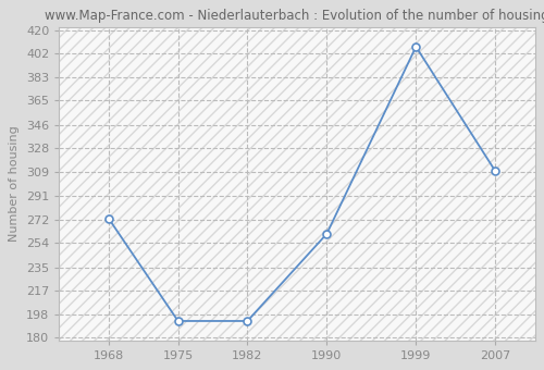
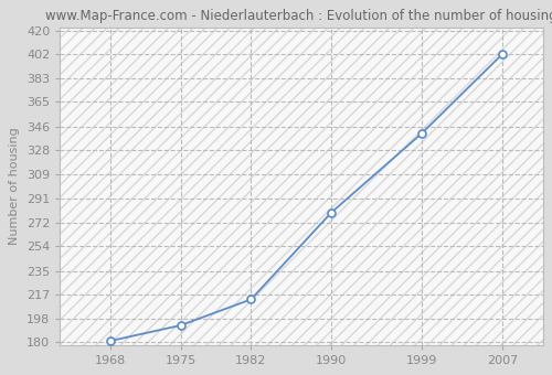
1968: 273 -> 181
1982: 193 -> 213
1990: 261 -> 280
1999: 407 -> 341
2007: 310 -> 402
